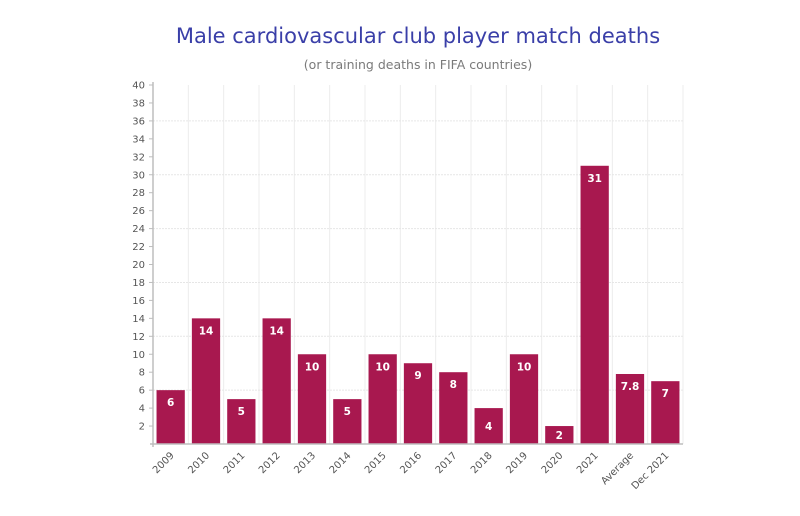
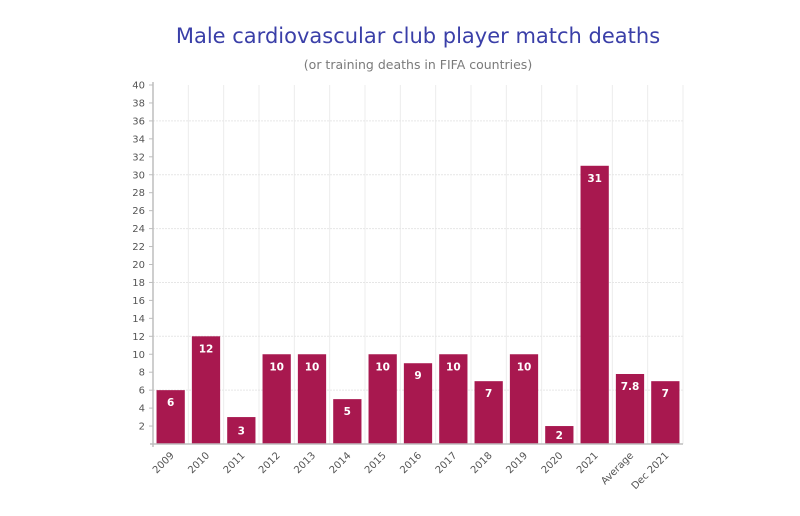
2010: 14 -> 12
2011: 5 -> 3
2012: 14 -> 10
2017: 8 -> 10
2018: 4 -> 7
